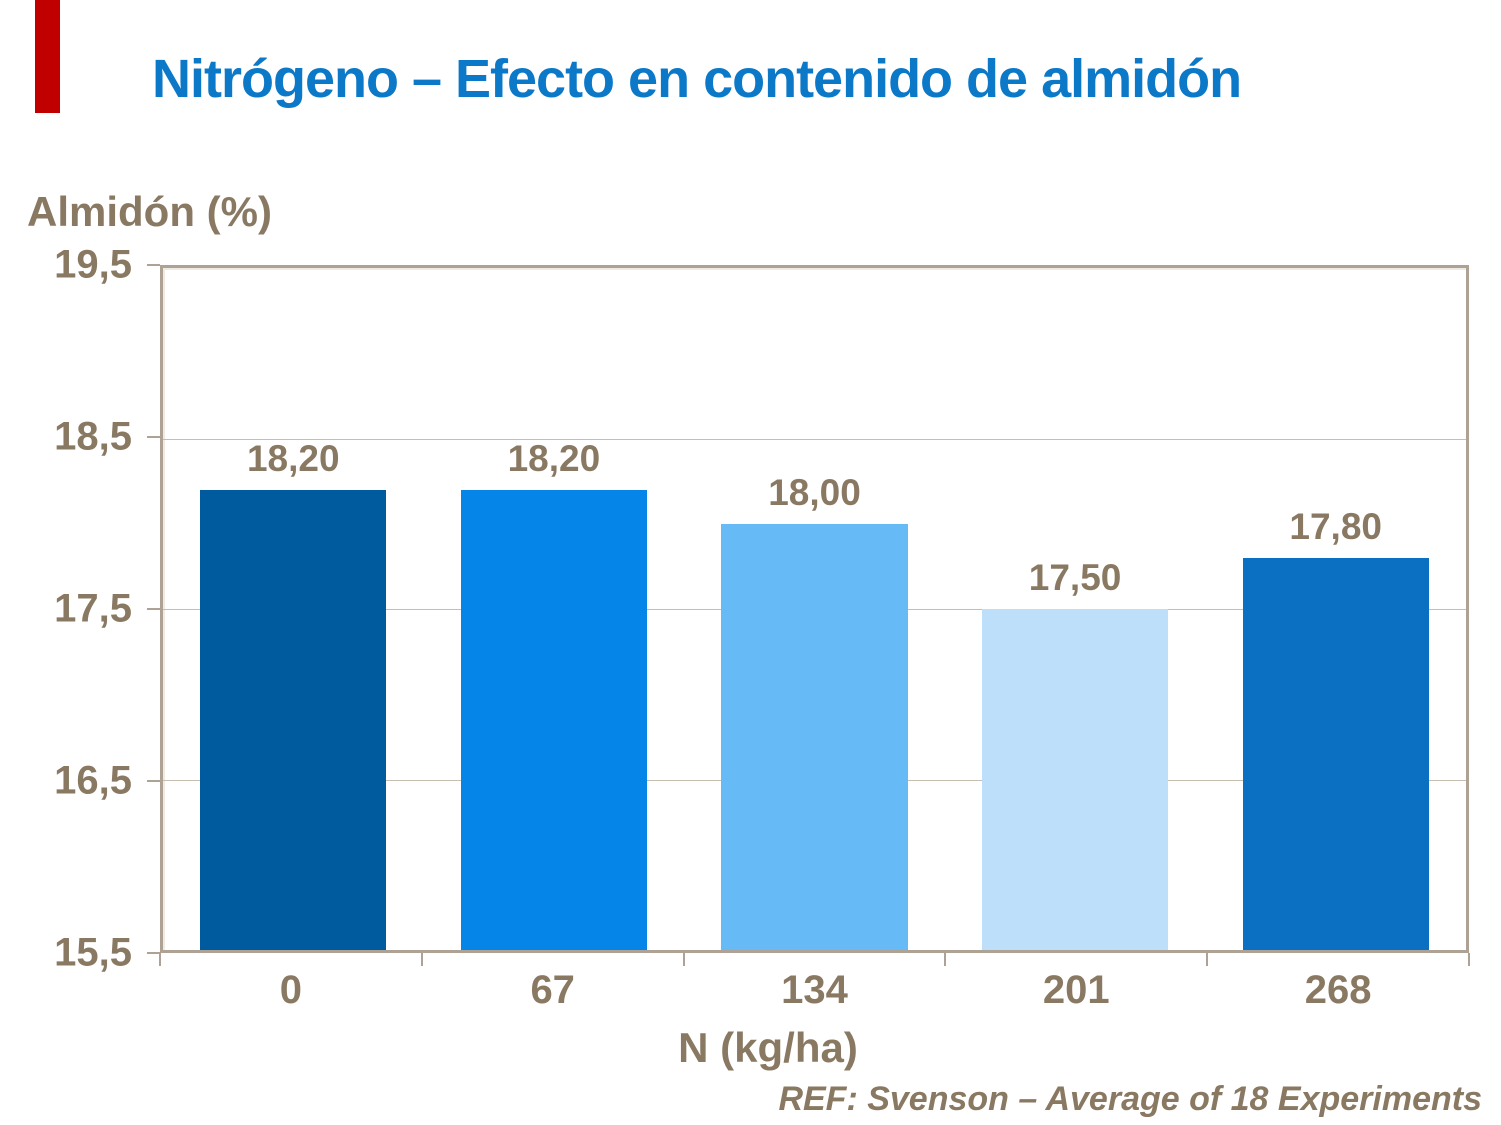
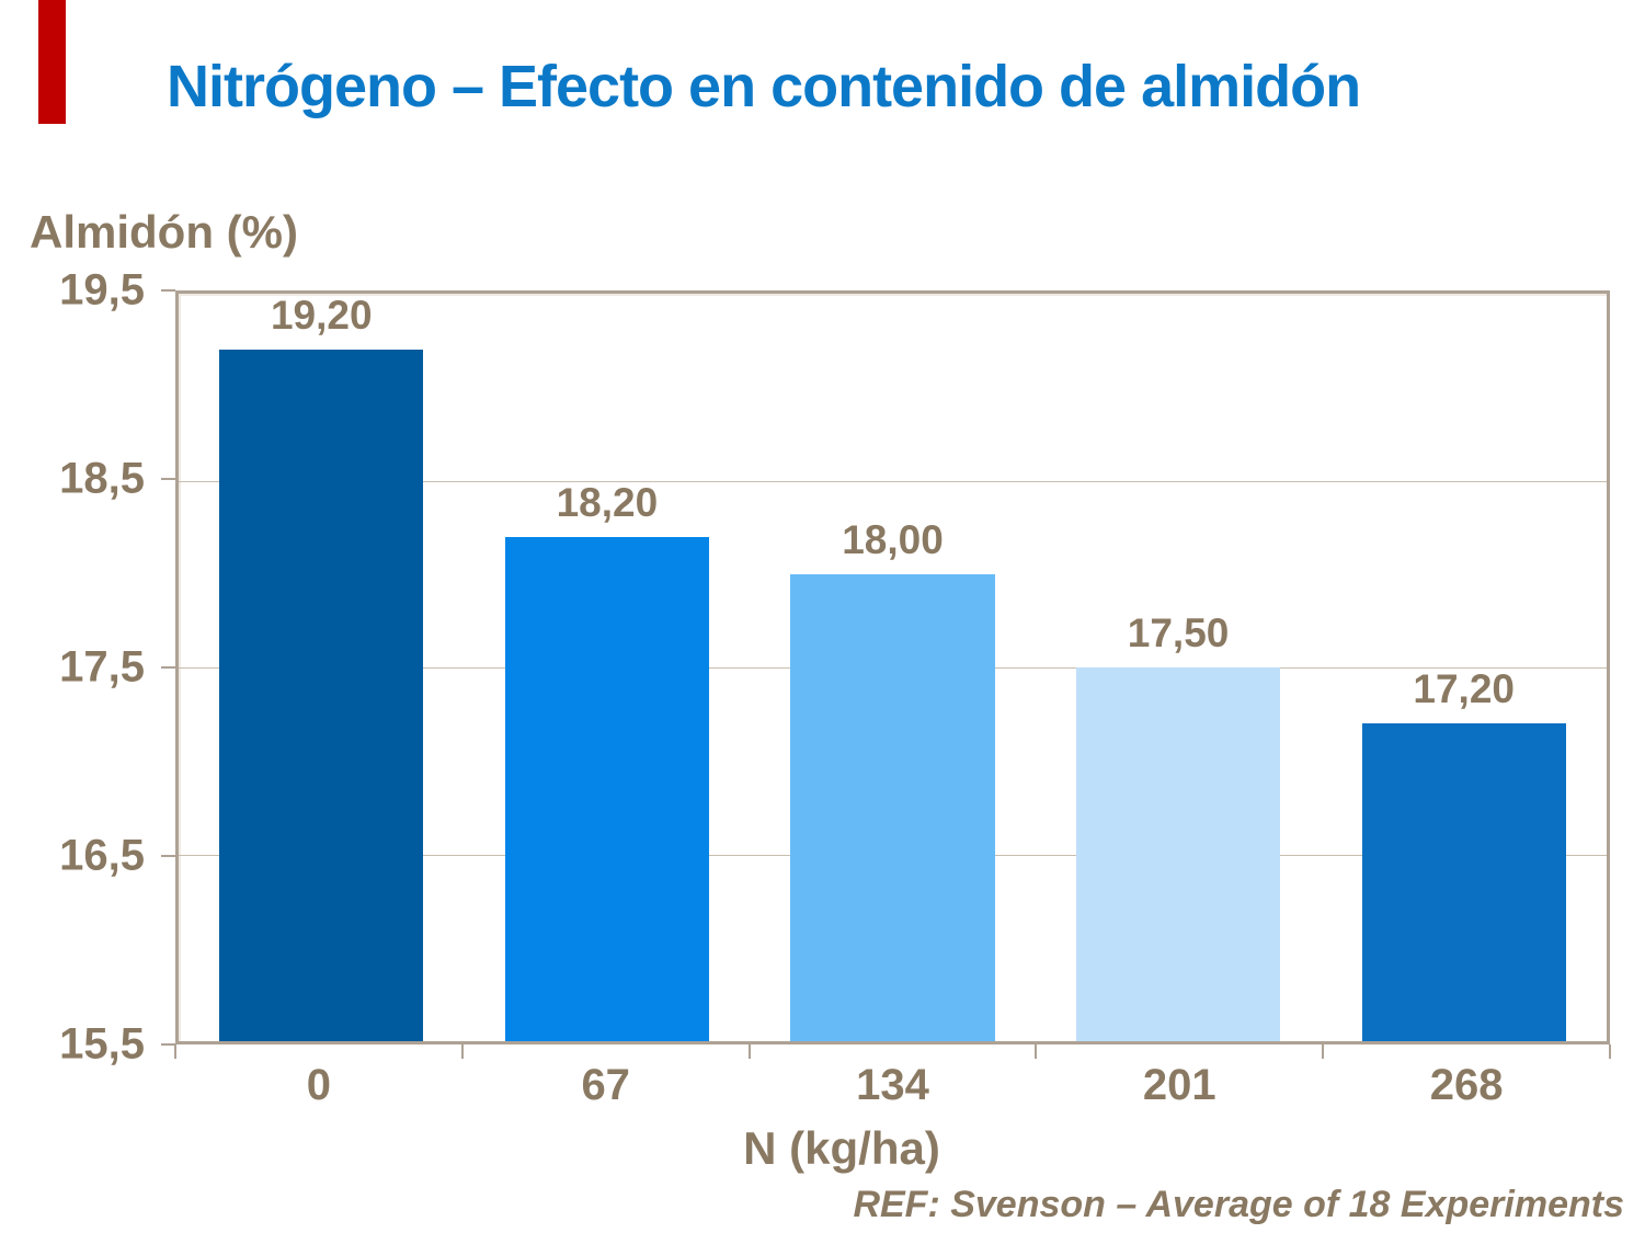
0: 18,20 -> 19,20
268: 17,80 -> 17,20
